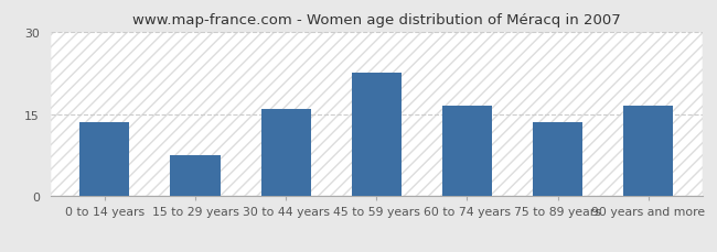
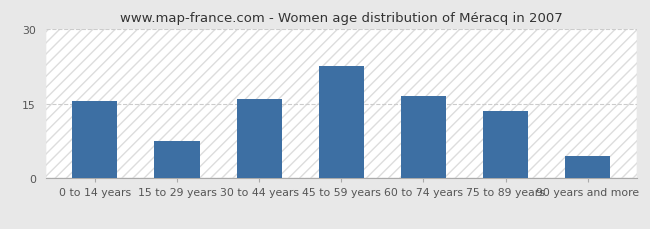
0 to 14 years: 13.5 -> 15.5
90 years and more: 16.5 -> 4.5
